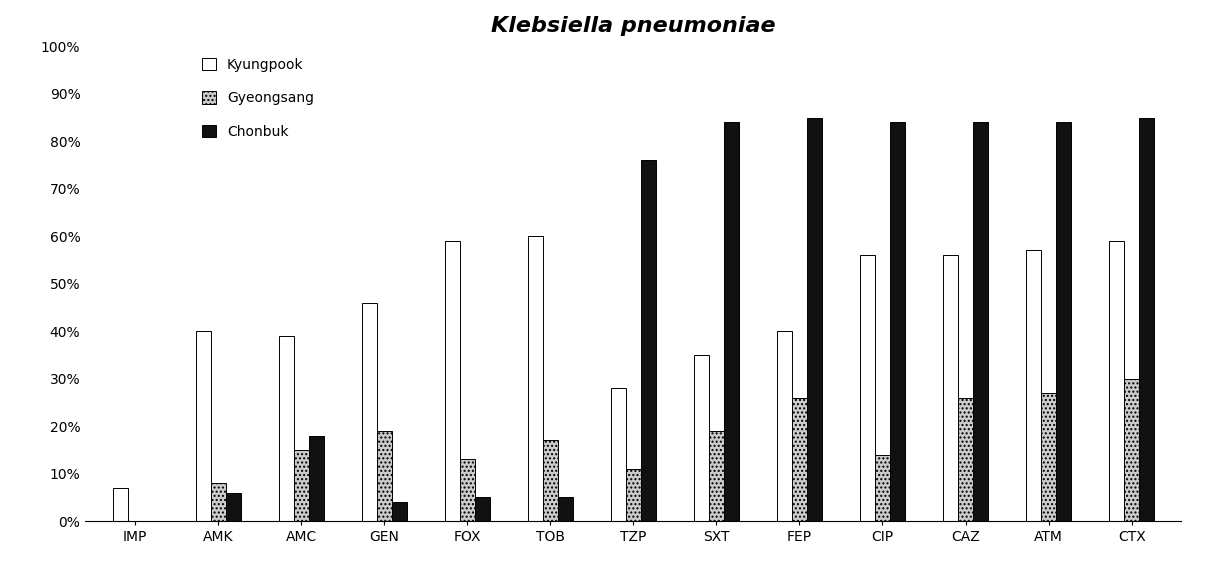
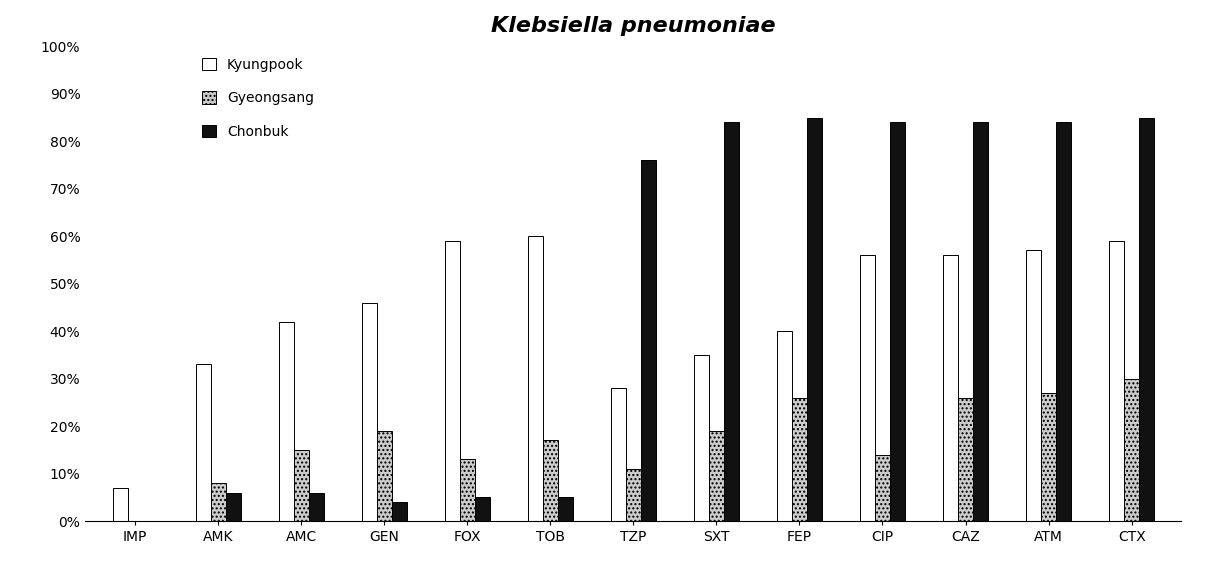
Kyungpook/AMK: 40% -> 33%
Kyungpook/AMC: 39% -> 42%
Chonbuk/AMC: 18% -> 6%
